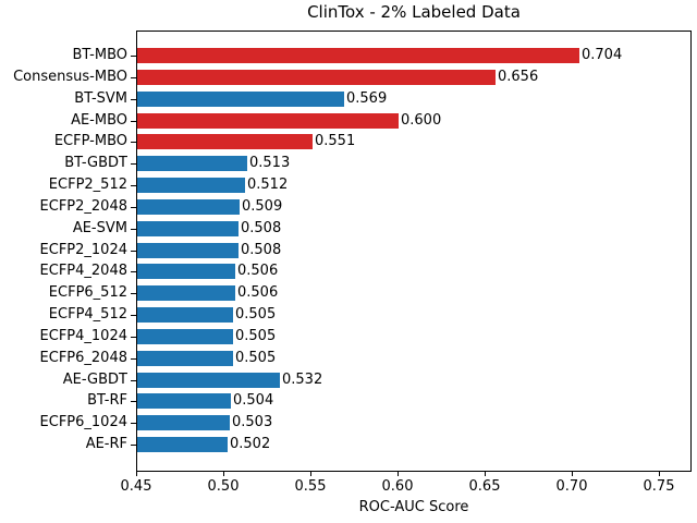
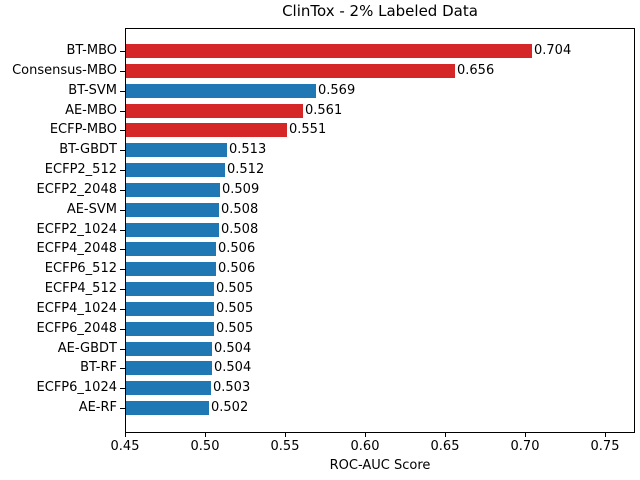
AE-MBO: 0.600 -> 0.561
AE-GBDT: 0.532 -> 0.504
